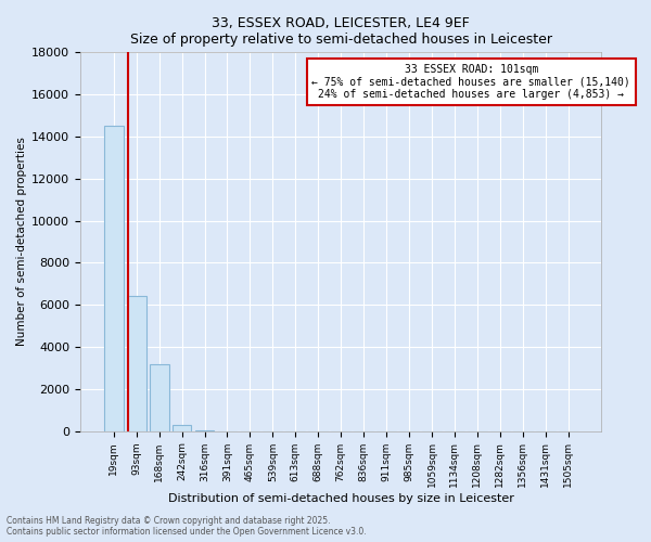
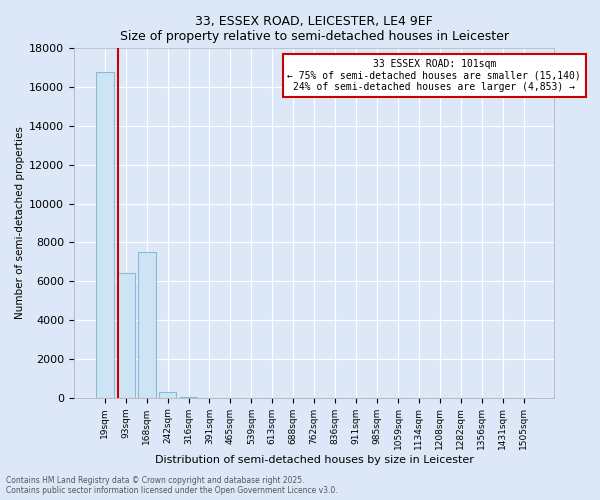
19sqm: 14500 -> 16800
168sqm: 3200 -> 7500
